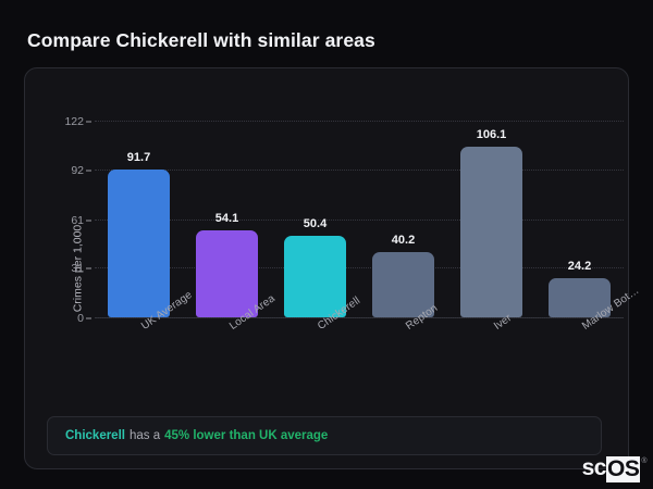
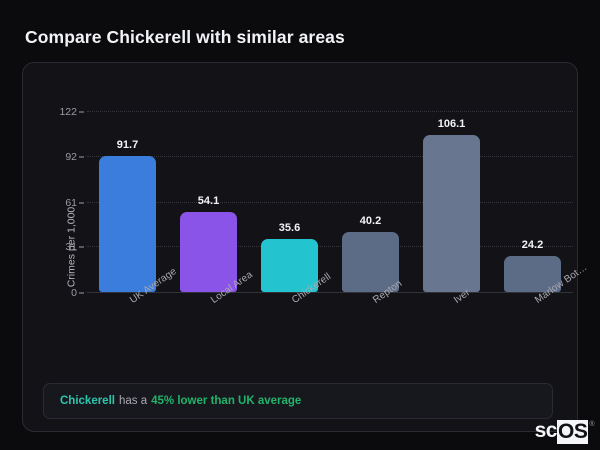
Chickerell: 50.4 -> 35.6
